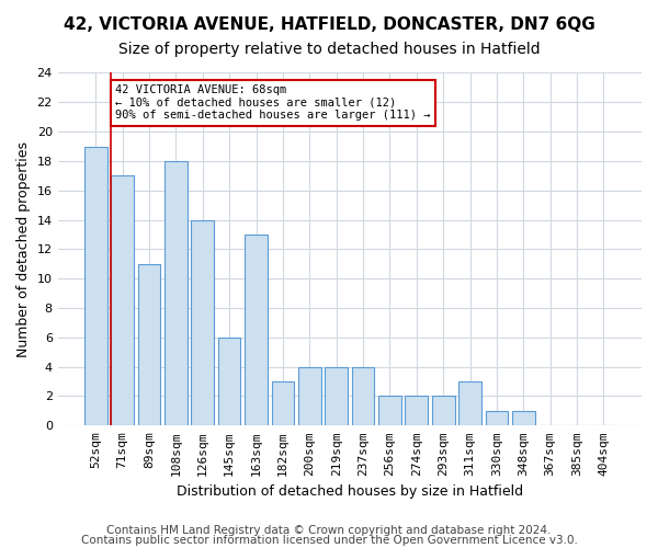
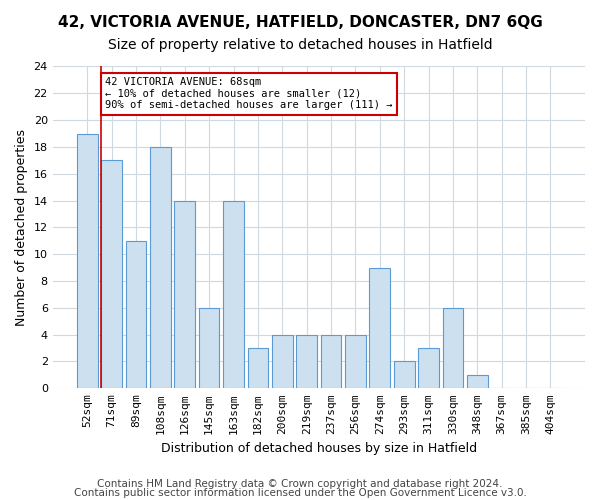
163sqm: 13 -> 14
256sqm: 2 -> 4
274sqm: 2 -> 9
330sqm: 1 -> 6
